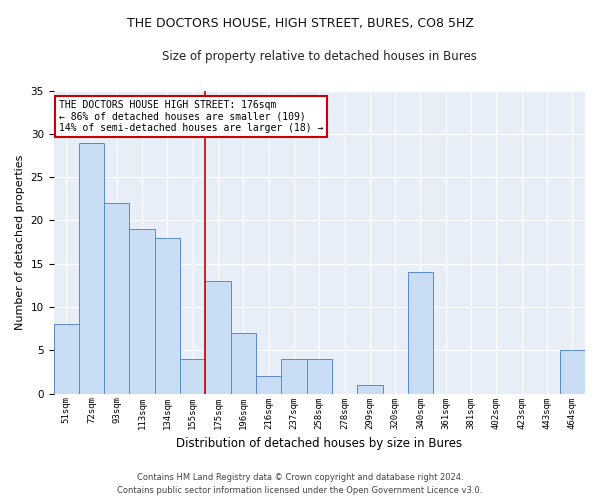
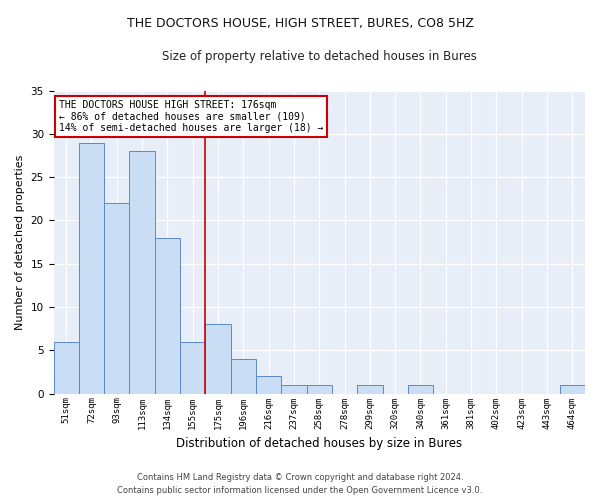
51sqm: 8 -> 6
113sqm: 19 -> 28
155sqm: 4 -> 6
175sqm: 13 -> 8
196sqm: 7 -> 4
237sqm: 4 -> 1
258sqm: 4 -> 1
340sqm: 14 -> 1
464sqm: 5 -> 1
